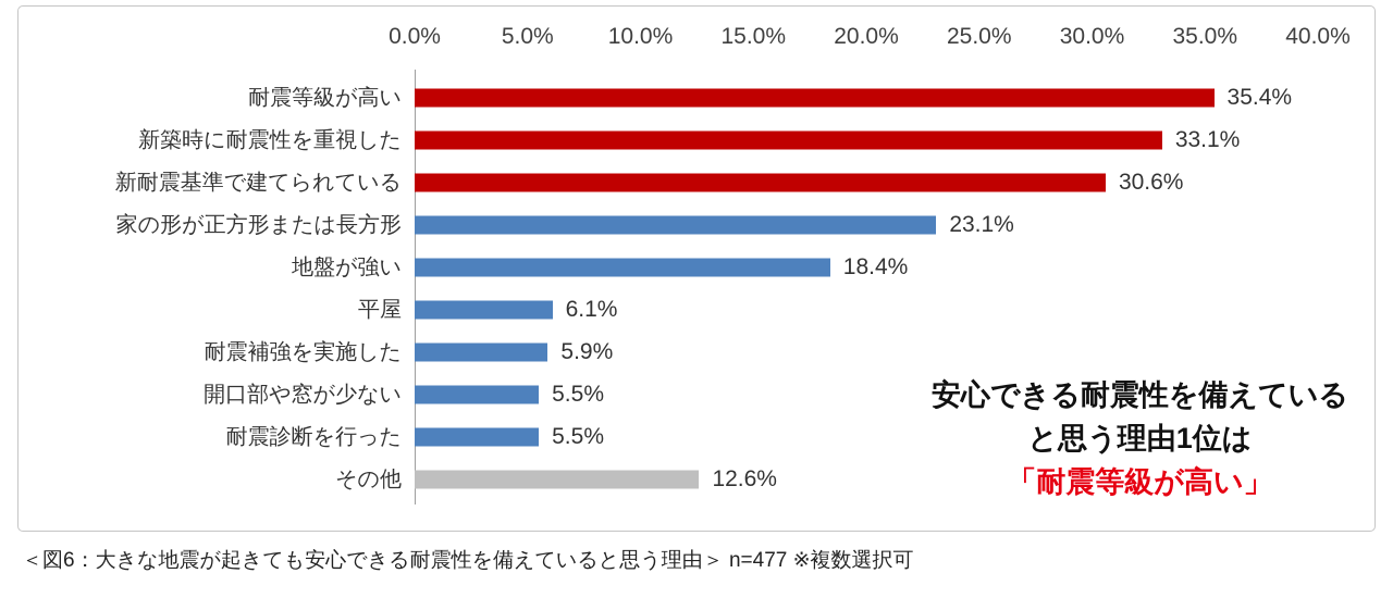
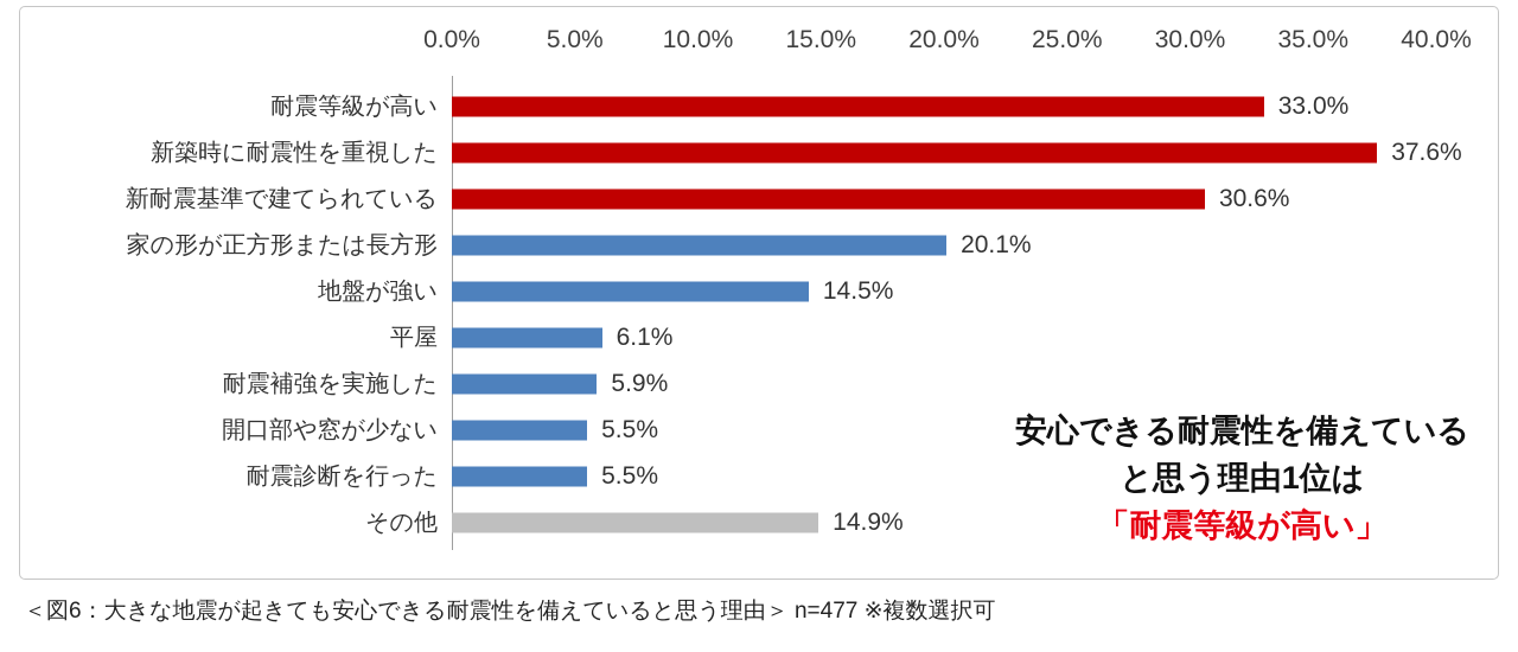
耐震等級が高い: 35.4% -> 33.0%
新築時に耐震性を重視した: 33.1% -> 37.6%
家の形が正方形または長方形: 23.1% -> 20.1%
地盤が強い: 18.4% -> 14.5%
その他: 12.6% -> 14.9%
